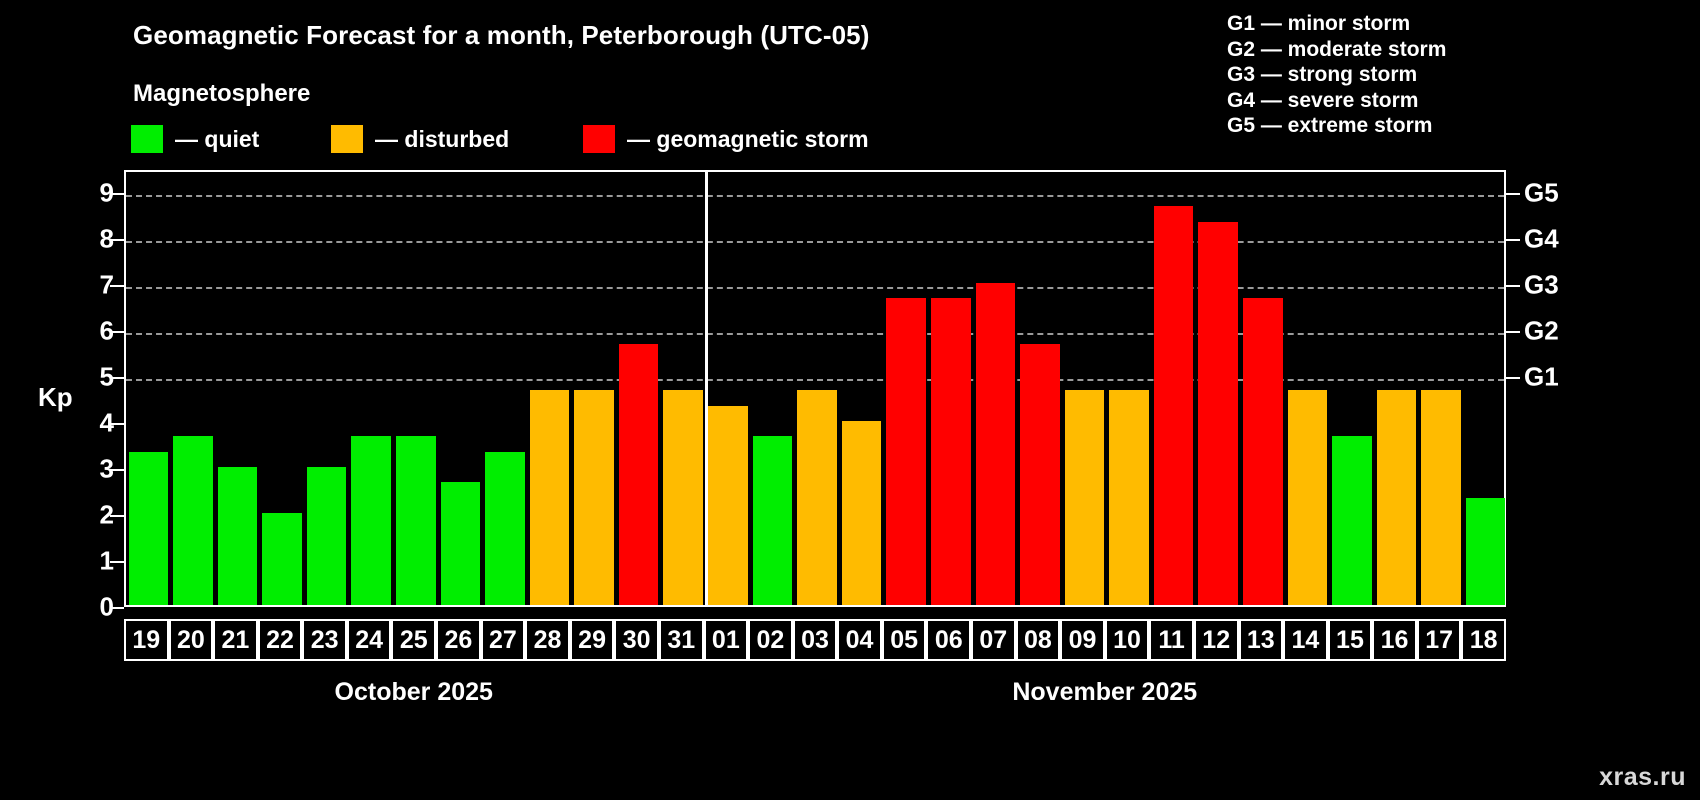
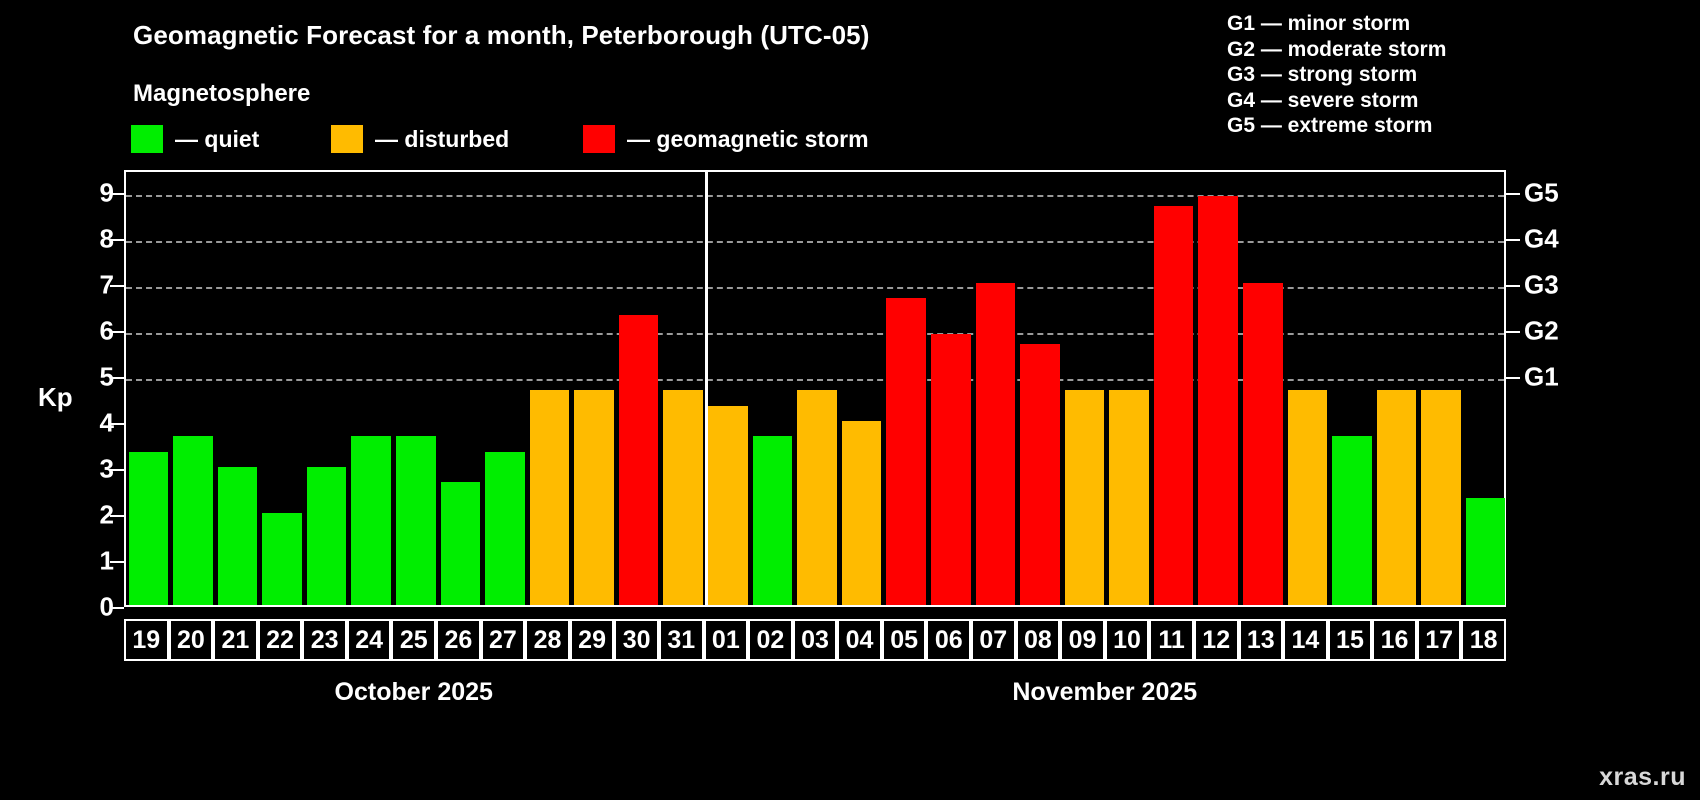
30: 5.7 -> 6.3
06: 6.7 -> 5.9
12: 8.3 -> 8.9
13: 6.7 -> 7.0
